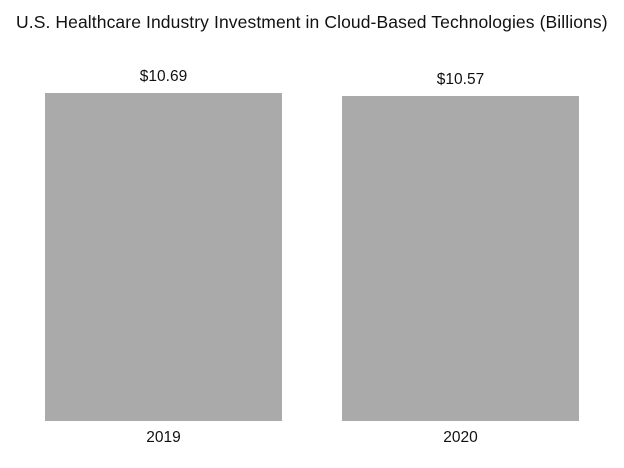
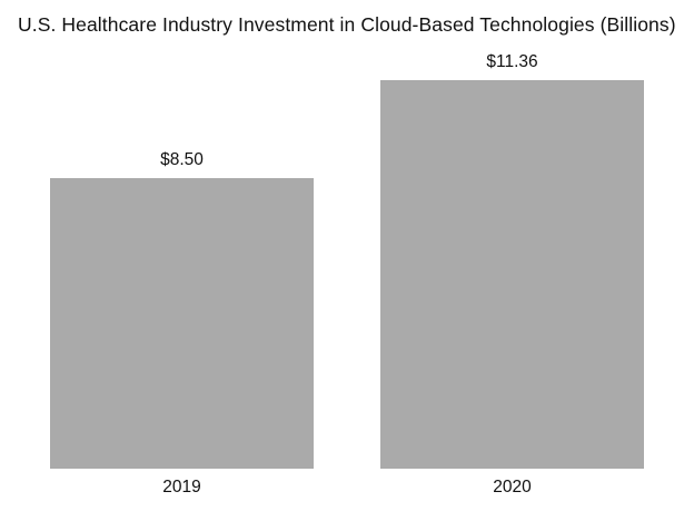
2019: $10.69 -> $8.50
2020: $10.57 -> $11.36
